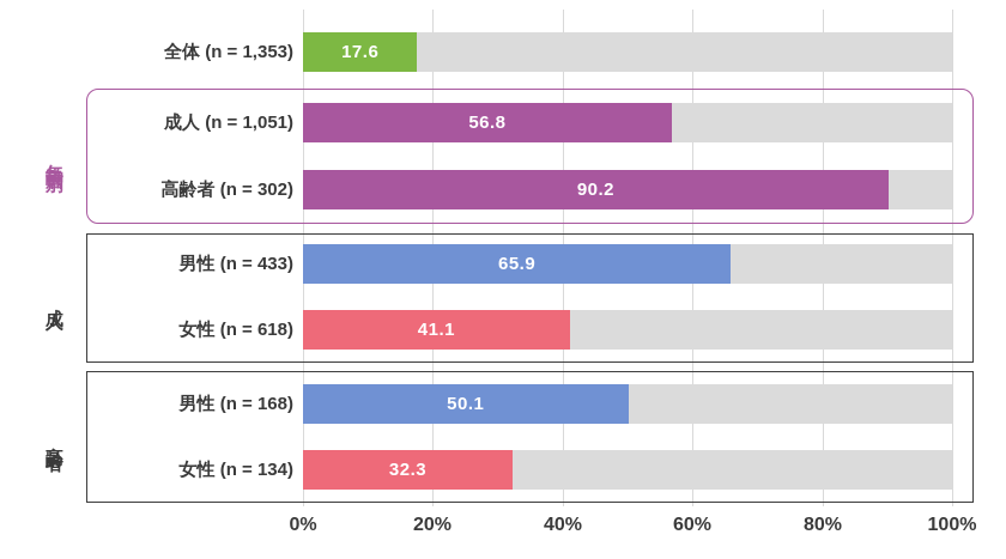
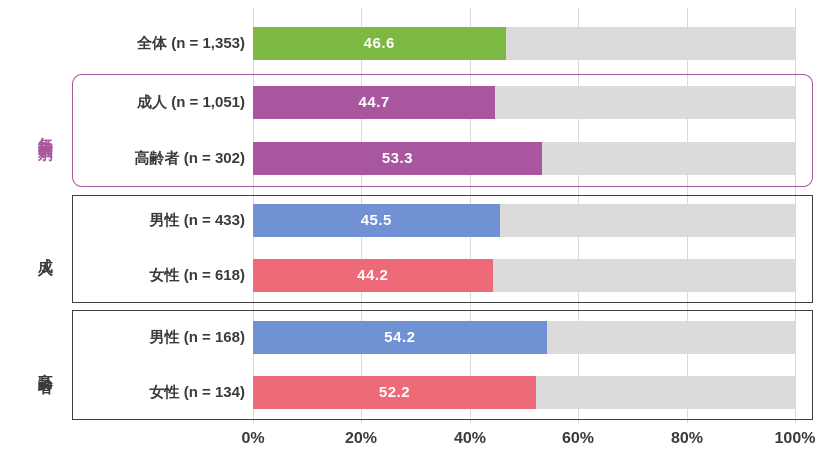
全体 (n = 1,353): 17.6 -> 46.6
成人 (n = 1,051): 56.8 -> 44.7
高齢者 (n = 302): 90.2 -> 53.3
男性 (n = 433): 65.9 -> 45.5
女性 (n = 618): 41.1 -> 44.2
男性 (n = 168): 50.1 -> 54.2
女性 (n = 134): 32.3 -> 52.2
